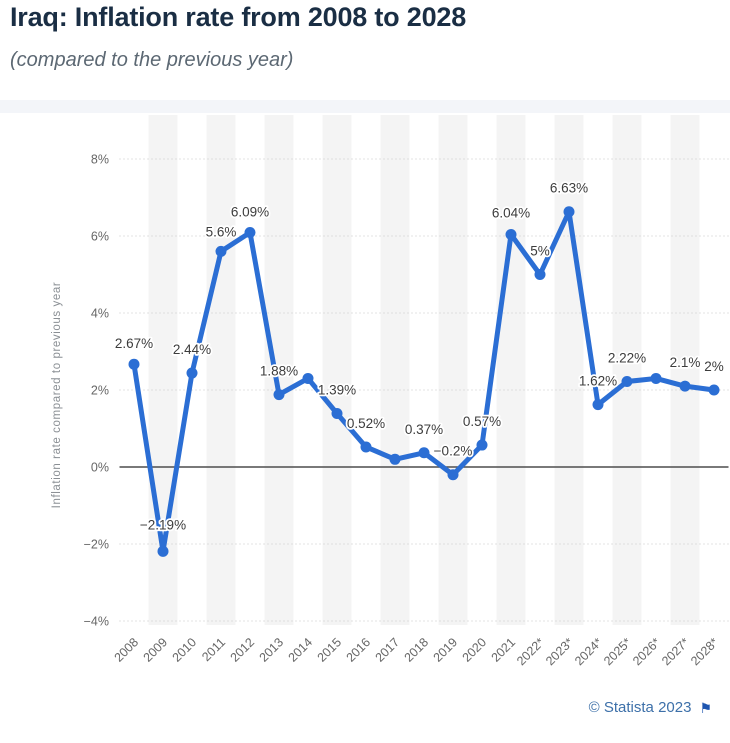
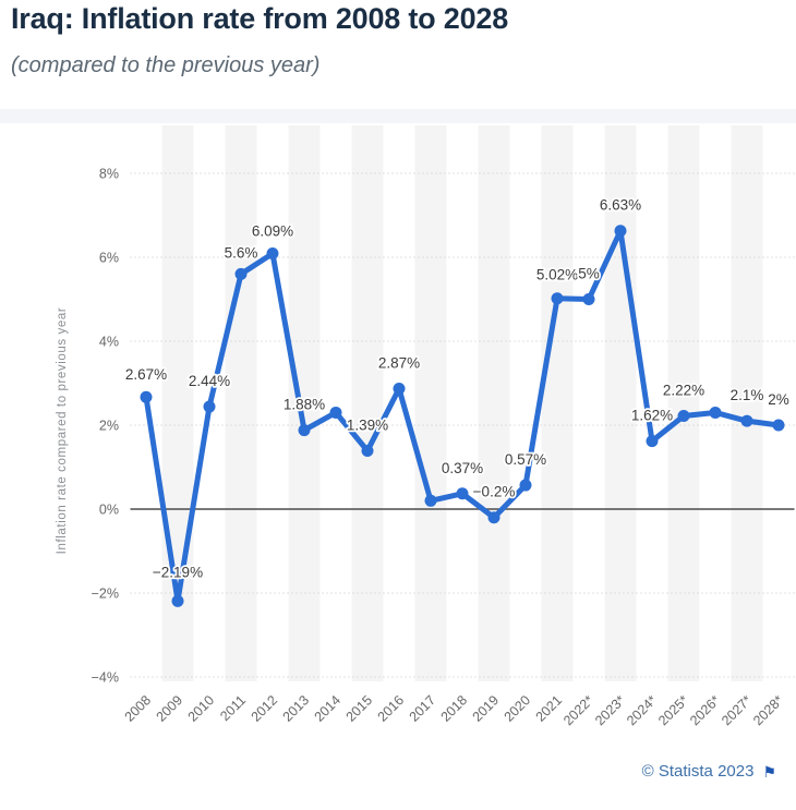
2016: 0.52% -> 2.87%
2021: 6.04% -> 5.02%
